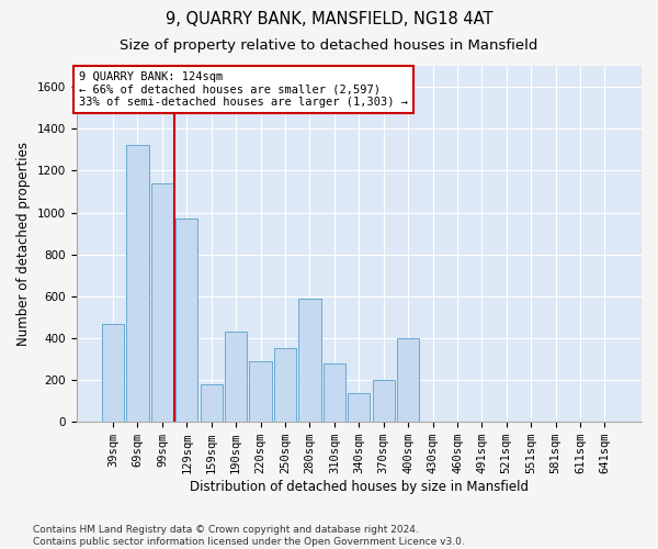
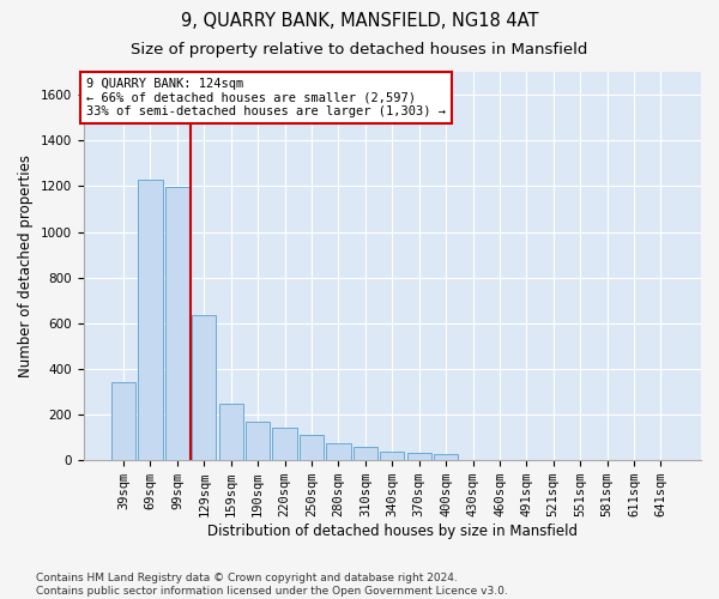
39sqm: 470 -> 340
69sqm: 1320 -> 1230
99sqm: 1140 -> 1200
129sqm: 970 -> 640
159sqm: 180 -> 240
190sqm: 430 -> 170
220sqm: 290 -> 140
250sqm: 350 -> 110
280sqm: 590 -> 80
310sqm: 280 -> 60
340sqm: 140 -> 40
370sqm: 200 -> 40
400sqm: 400 -> 30
